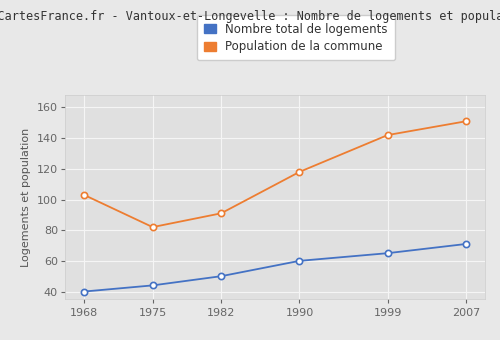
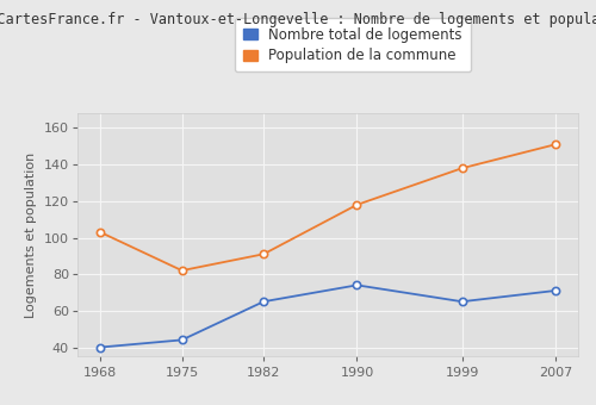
Nombre total de logements/1982: 50 -> 65
Nombre total de logements/1990: 60 -> 74
Population de la commune/1999: 142 -> 138
